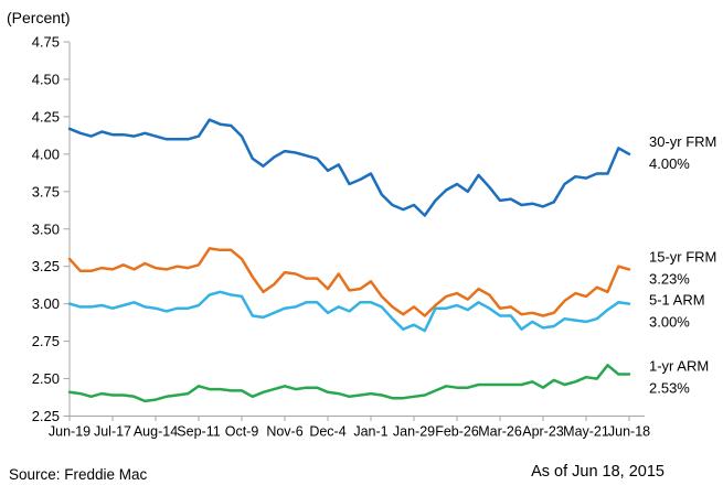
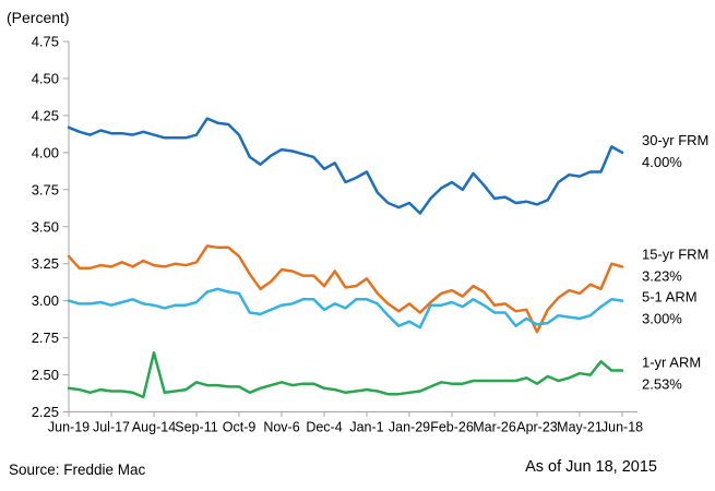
1-yr ARM/Aug-14: 2.36 -> 2.65
15-yr FRM/Apr-23: 2.92 -> 2.79
